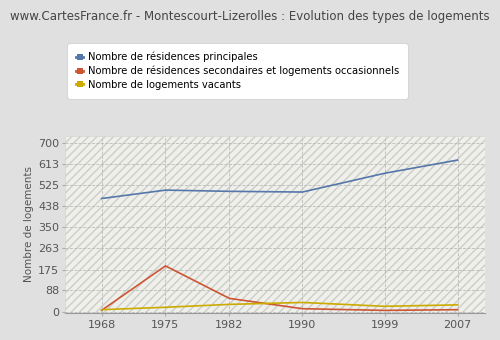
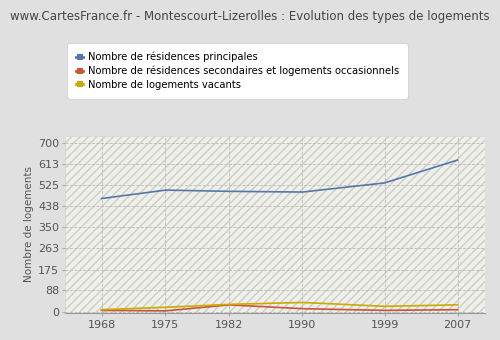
Nombre de résidences secondaires et logements occasionnels/1975: 190 -> 3
Nombre de résidences secondaires et logements occasionnels/1982: 55 -> 28
Nombre de résidences principales/1999: 575 -> 535
